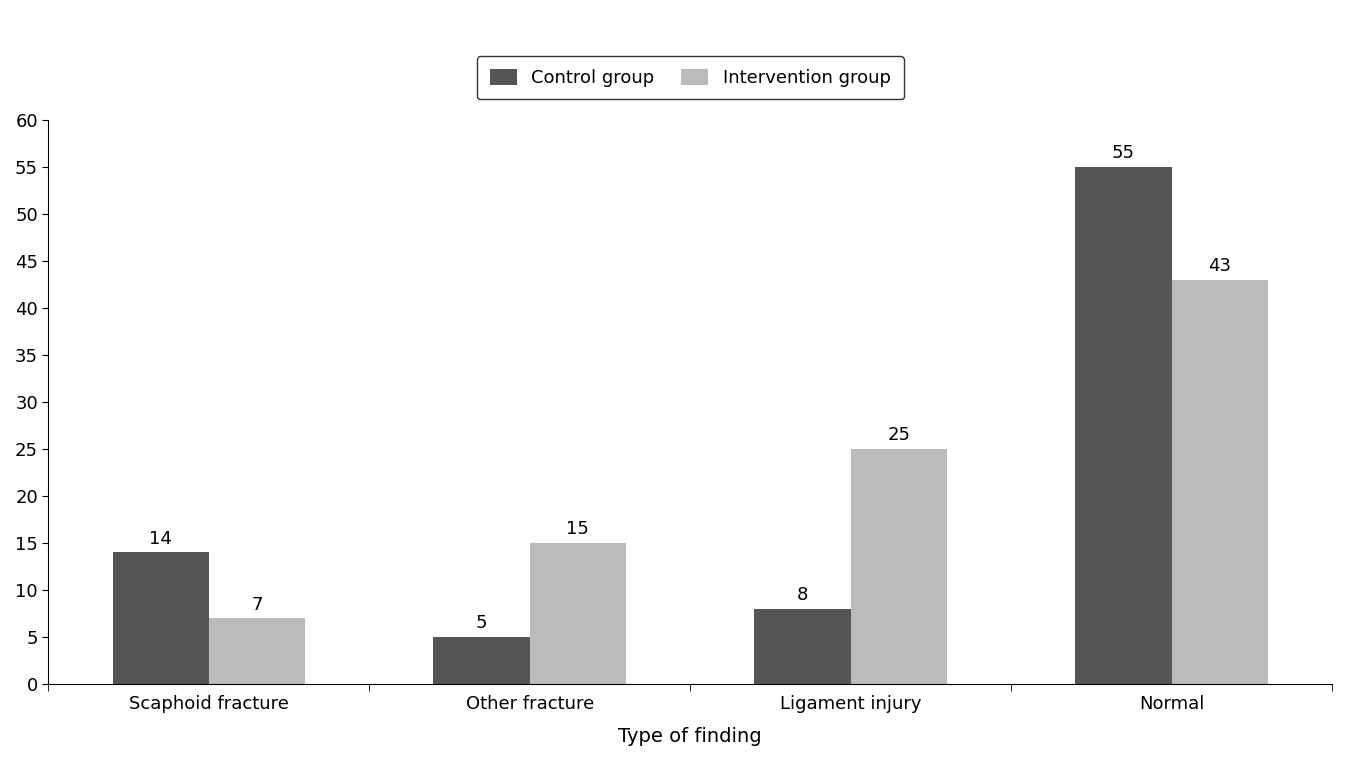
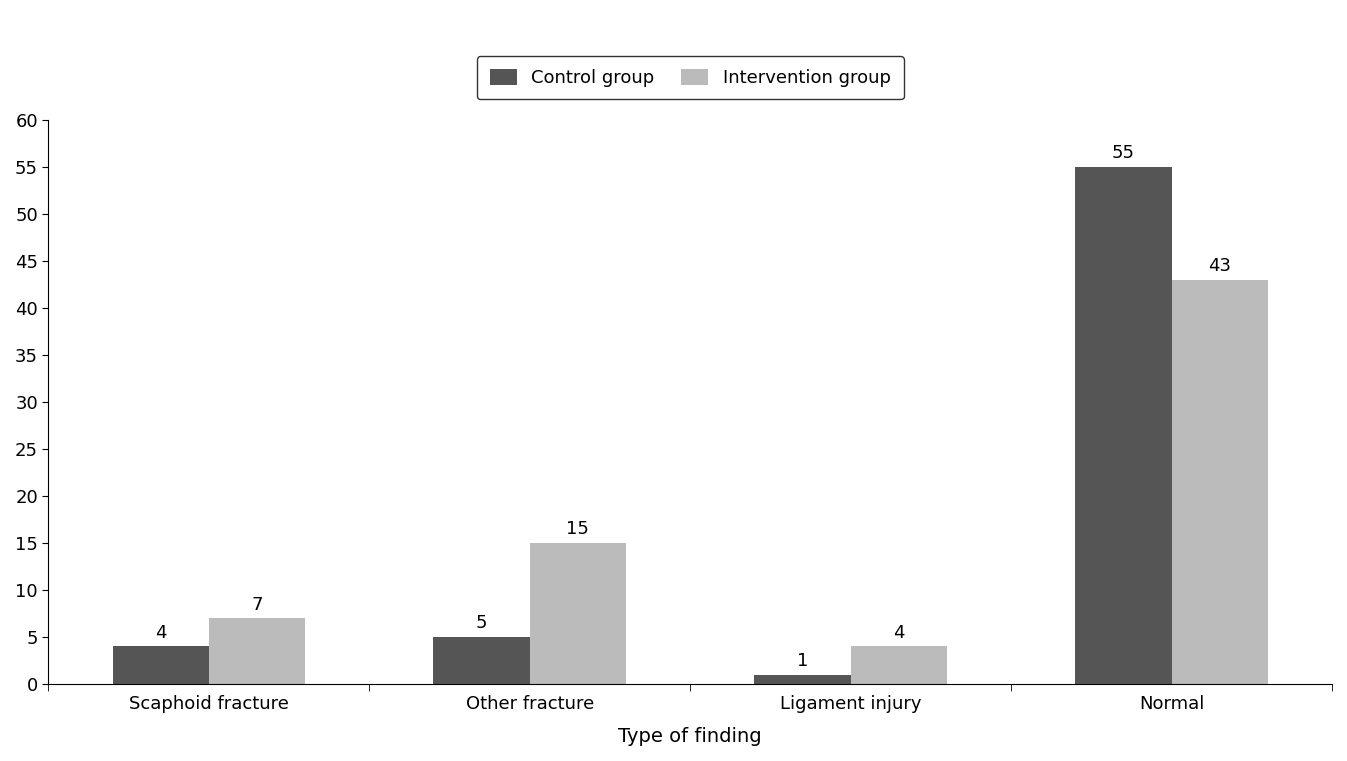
Control group/Scaphoid fracture: 14 -> 4
Control group/Ligament injury: 8 -> 1
Intervention group/Ligament injury: 25 -> 4
